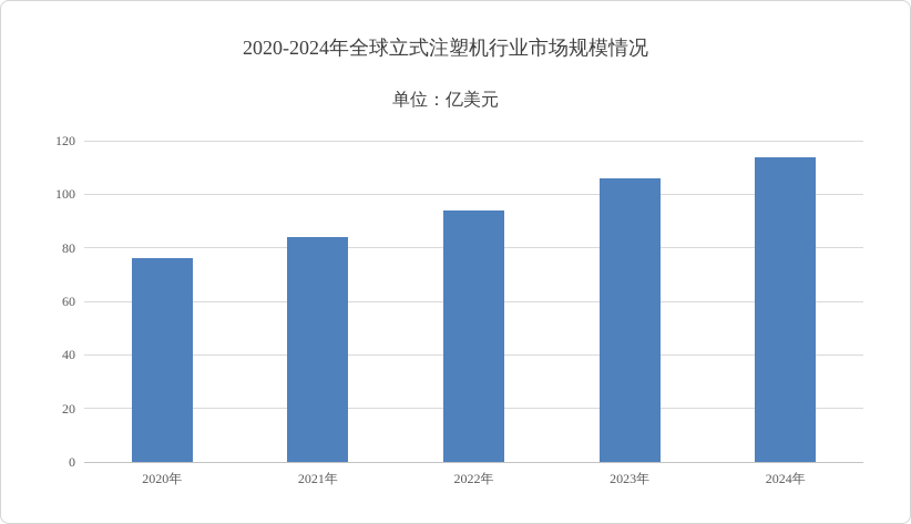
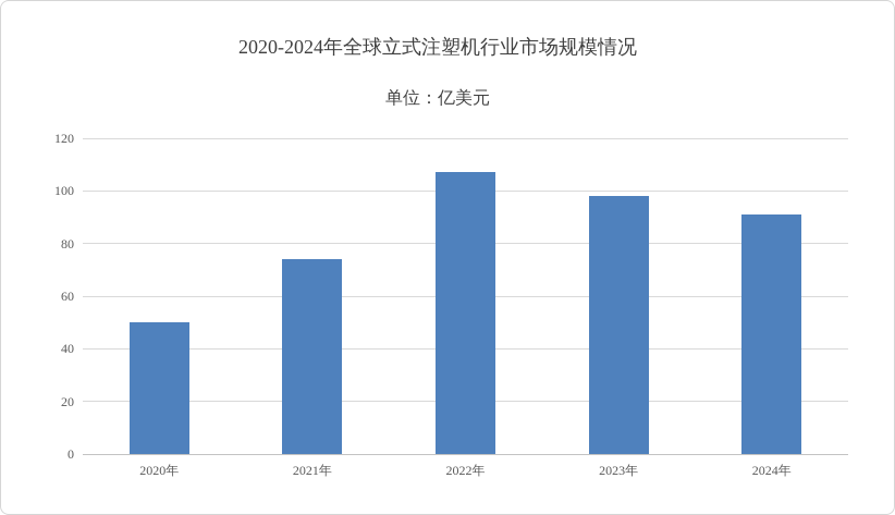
2020年: 76 -> 50
2021年: 84 -> 74
2022年: 94 -> 107
2023年: 106 -> 98
2024年: 114 -> 91
